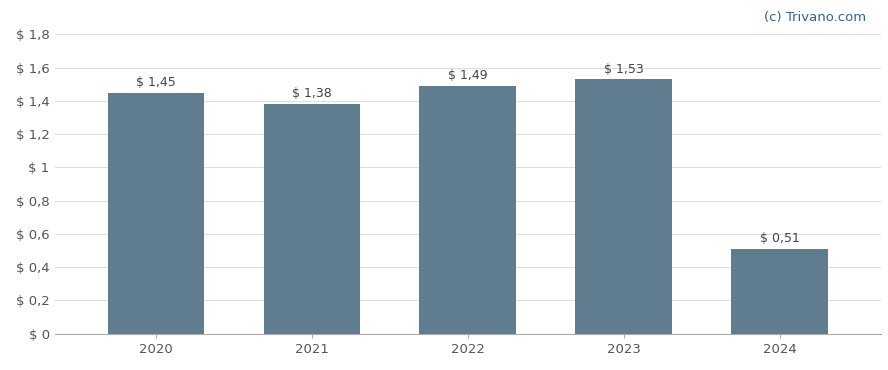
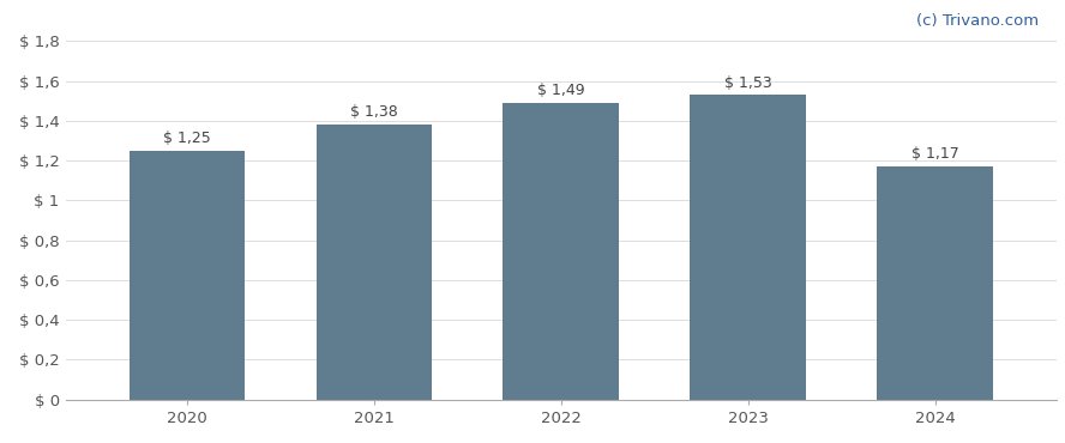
2020: 1,45 -> 1,25
2024: 0,51 -> 1,17
